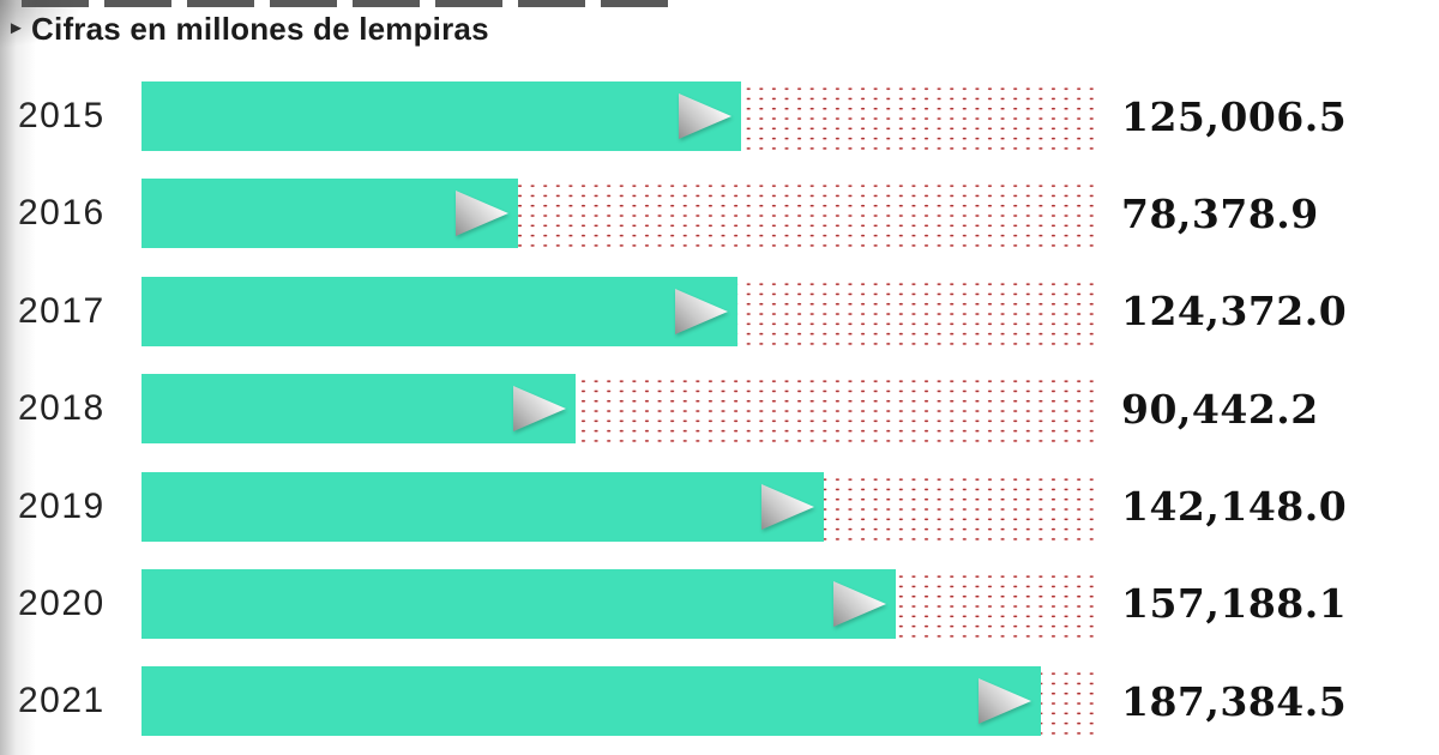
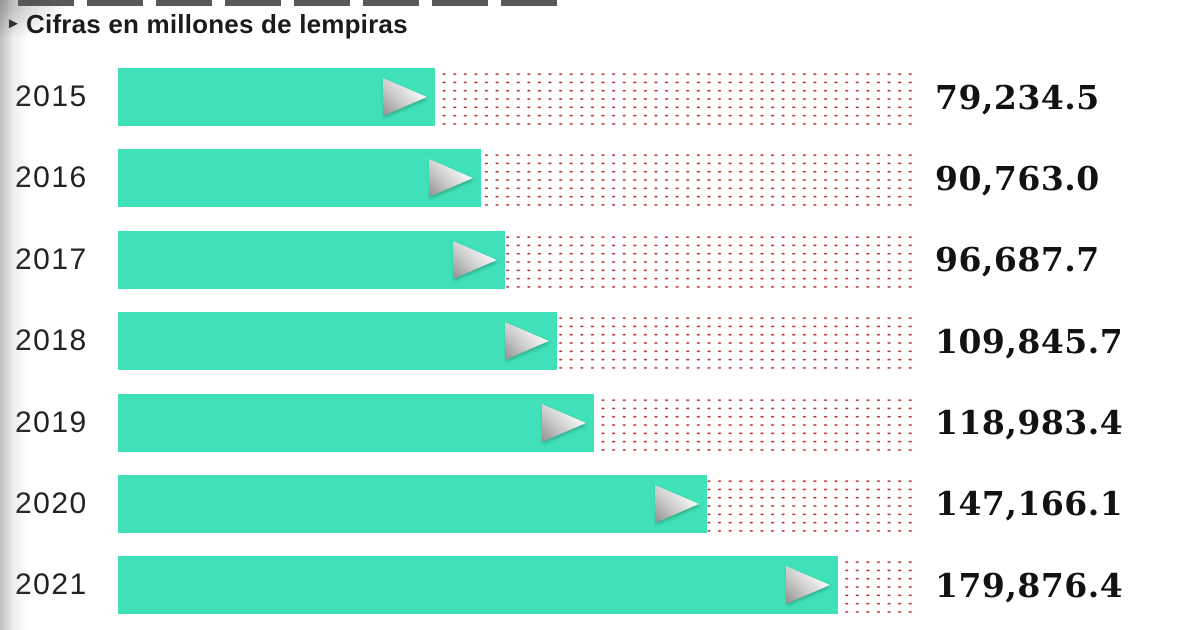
2015: 125,006.5 -> 79,234.5
2016: 78,378.9 -> 90,763.0
2017: 124,372.0 -> 96,687.7
2018: 90,442.2 -> 109,845.7
2019: 142,148.0 -> 118,983.4
2020: 157,188.1 -> 147,166.1
2021: 187,384.5 -> 179,876.4
